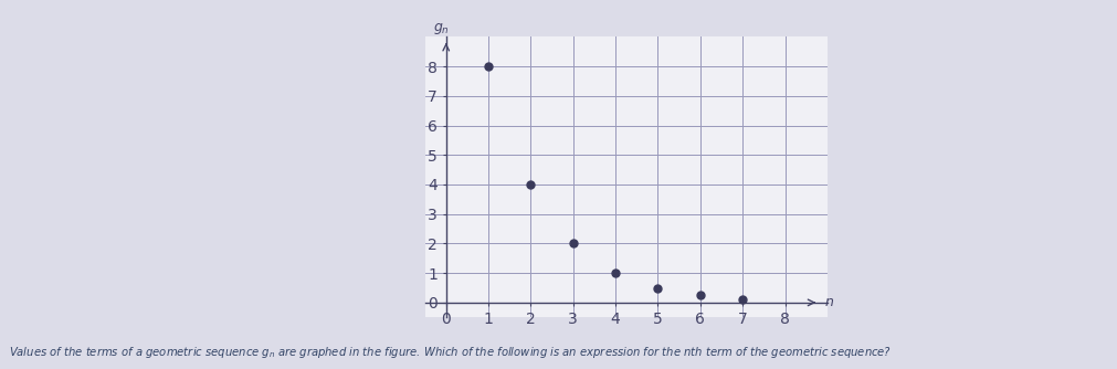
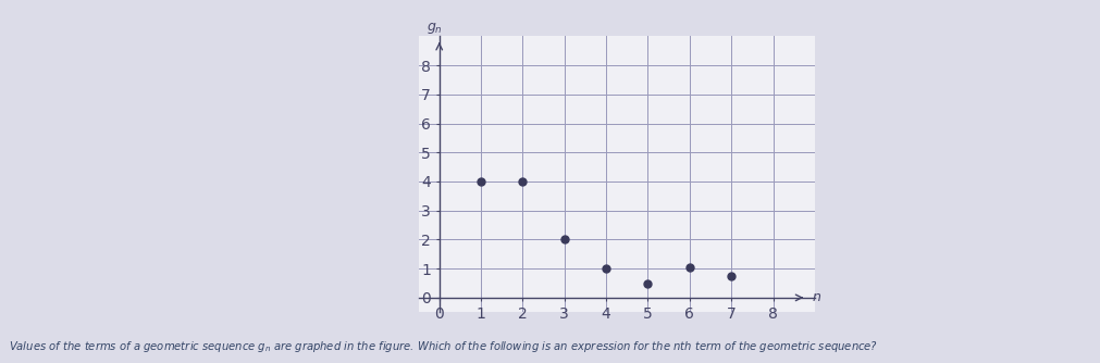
1: 8.00 -> 4.00
6: 0.25 -> 1.05
7: 0.12 -> 0.75
